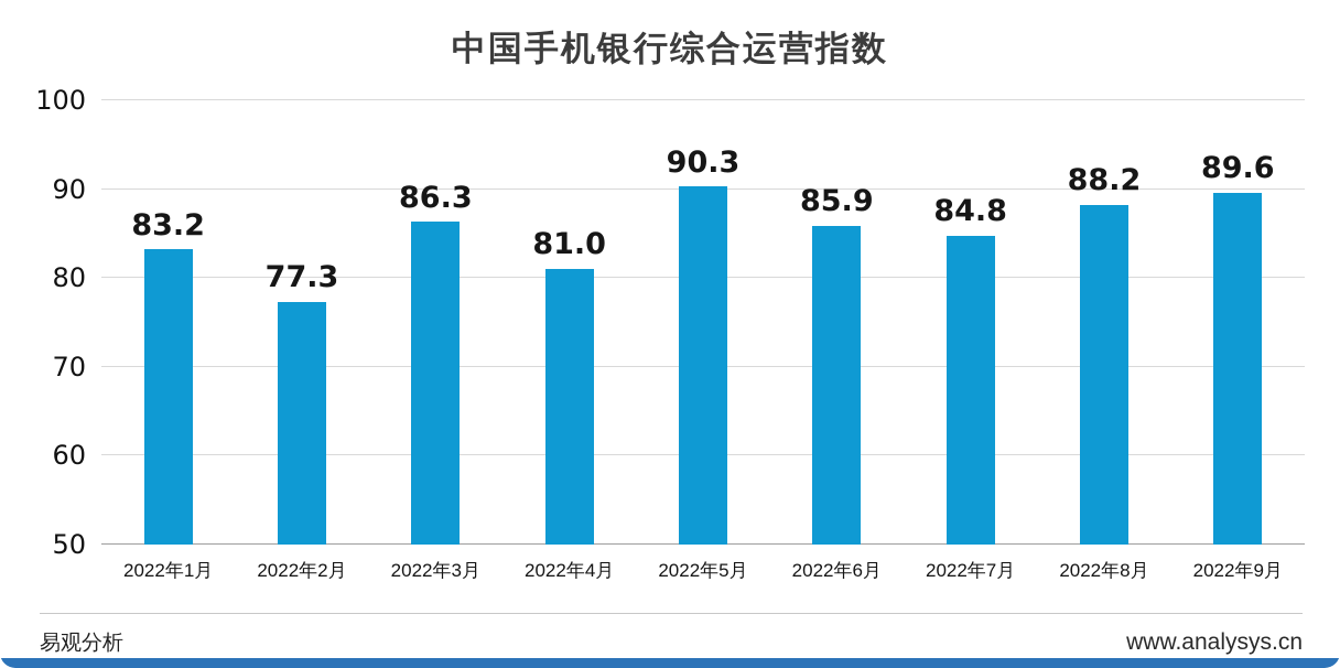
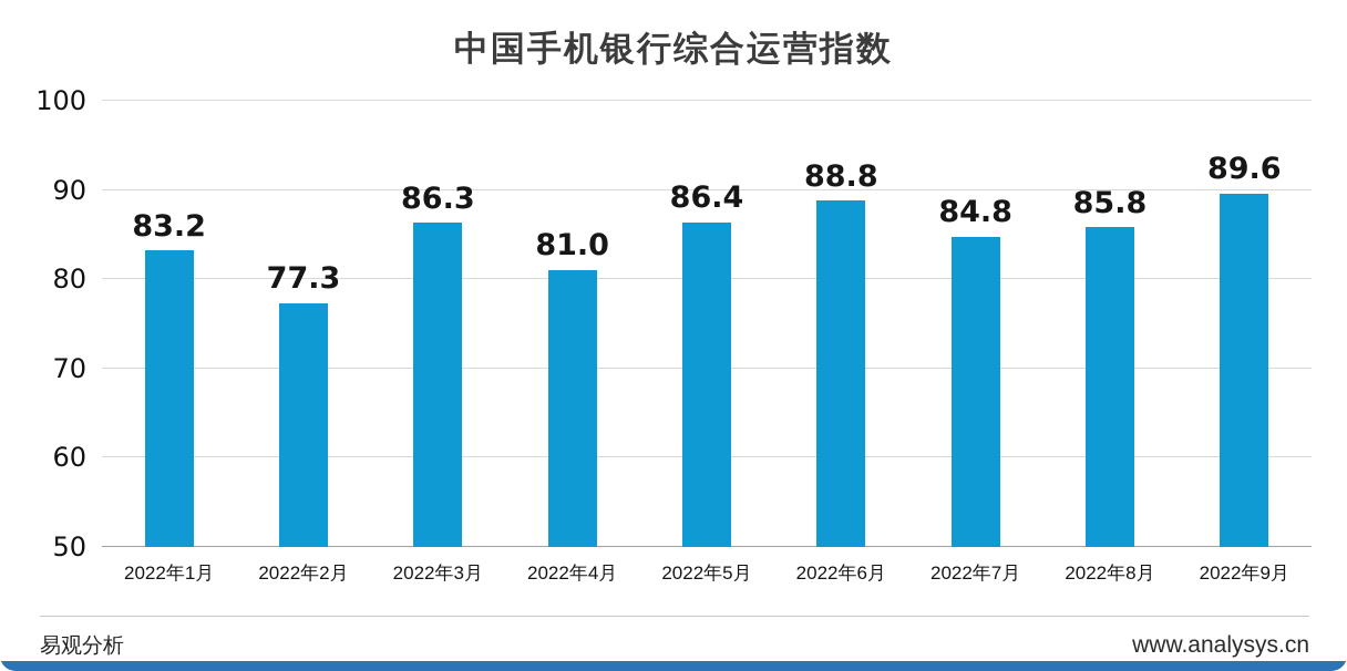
2022年5月: 90.3 -> 86.4
2022年6月: 85.9 -> 88.8
2022年8月: 88.2 -> 85.8
